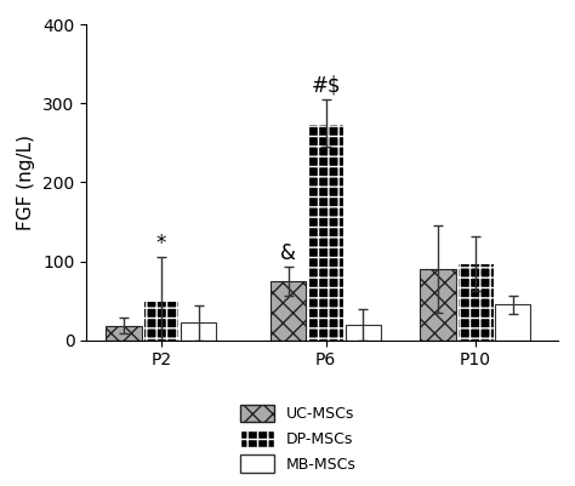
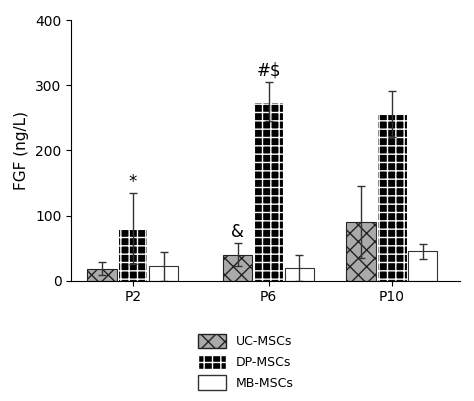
DP-MSCs/P2: 50 -> 80
UC-MSCs/P6: 75 -> 40
DP-MSCs/P10: 97 -> 256
